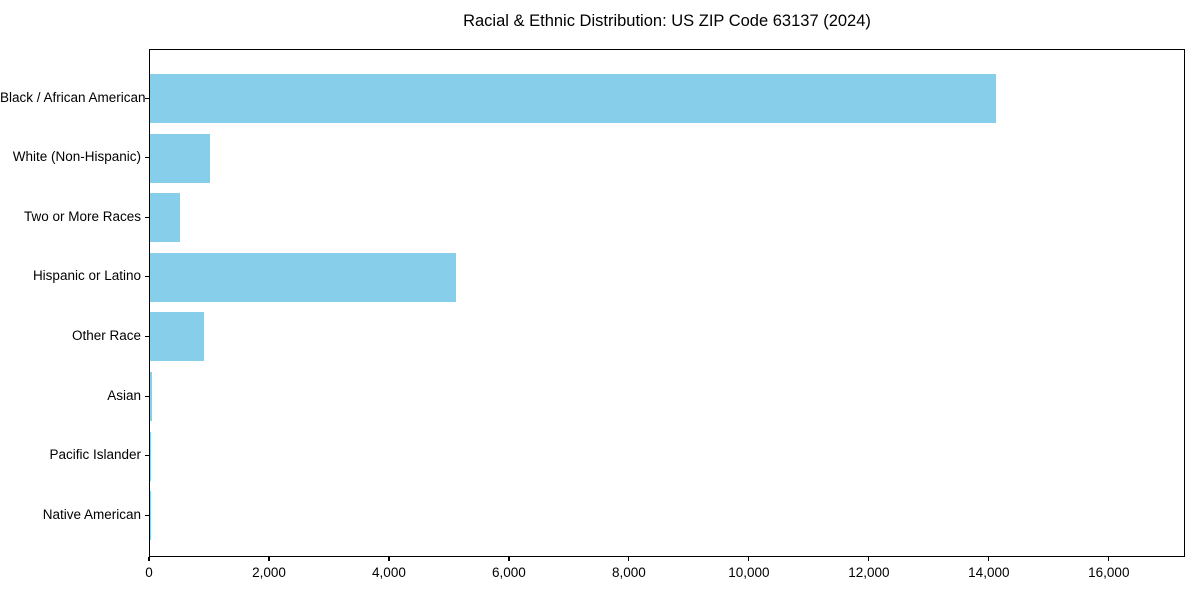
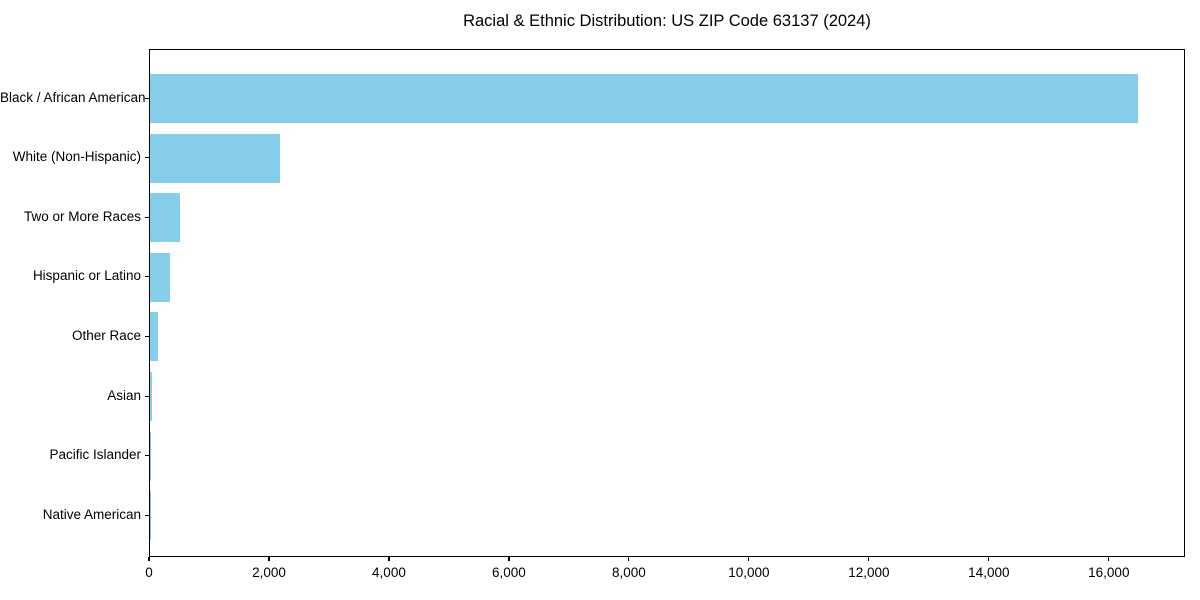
Black / African American: 14100 -> 16500
White (Non-Hispanic): 1000 -> 2200
Hispanic or Latino: 5100 -> 300
Other Race: 900 -> 100
